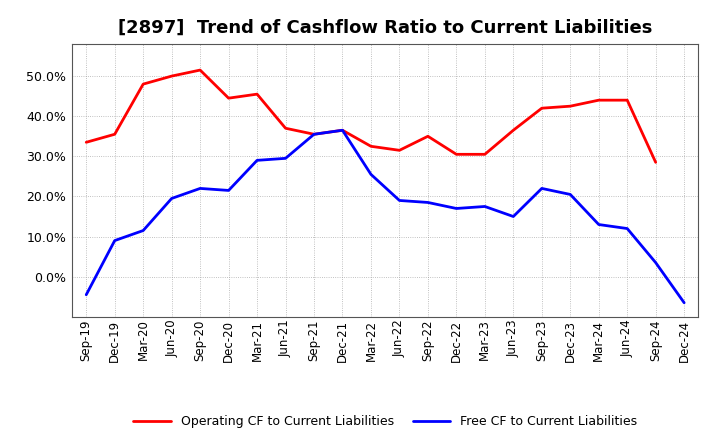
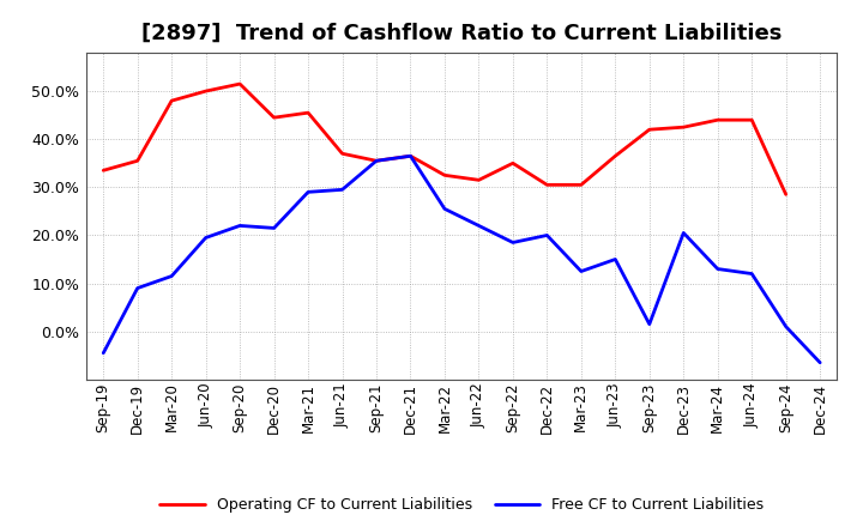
Free CF to Current Liabilities/Jun-22: 19.0% -> 22.0%
Free CF to Current Liabilities/Dec-22: 17.0% -> 20.0%
Free CF to Current Liabilities/Mar-23: 17.5% -> 12.5%
Free CF to Current Liabilities/Sep-23: 22.0% -> 1.5%
Free CF to Current Liabilities/Sep-24: 3.5% -> 1.0%
